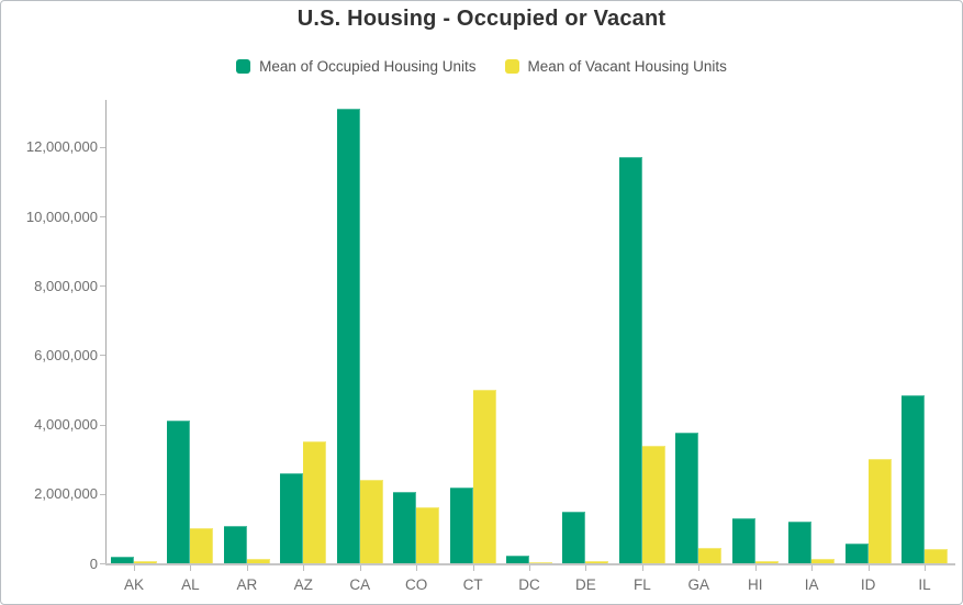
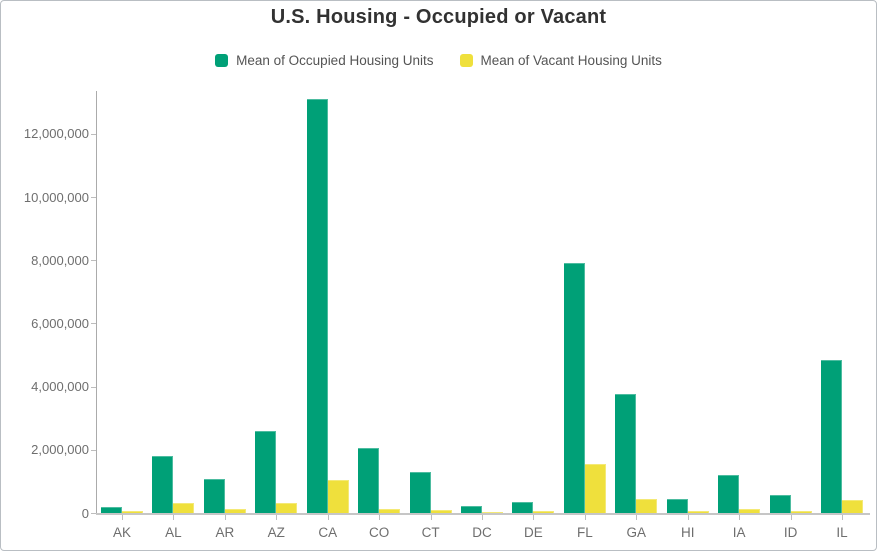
Mean of Occupied Housing Units/AL: 4100000 -> 1800000
Mean of Vacant Housing Units/AL: 1000000 -> 300000
Mean of Vacant Housing Units/AZ: 3500000 -> 300000
Mean of Vacant Housing Units/CA: 2400000 -> 1000000
Mean of Vacant Housing Units/CO: 1600000 -> 100000
Mean of Occupied Housing Units/CT: 2200000 -> 1300000
Mean of Vacant Housing Units/CT: 5000000 -> 100000
Mean of Occupied Housing Units/DE: 1500000 -> 300000
Mean of Occupied Housing Units/FL: 11700000 -> 7900000
Mean of Vacant Housing Units/FL: 3400000 -> 1600000
Mean of Occupied Housing Units/HI: 1300000 -> 400000
Mean of Vacant Housing Units/ID: 3000000 -> 100000
